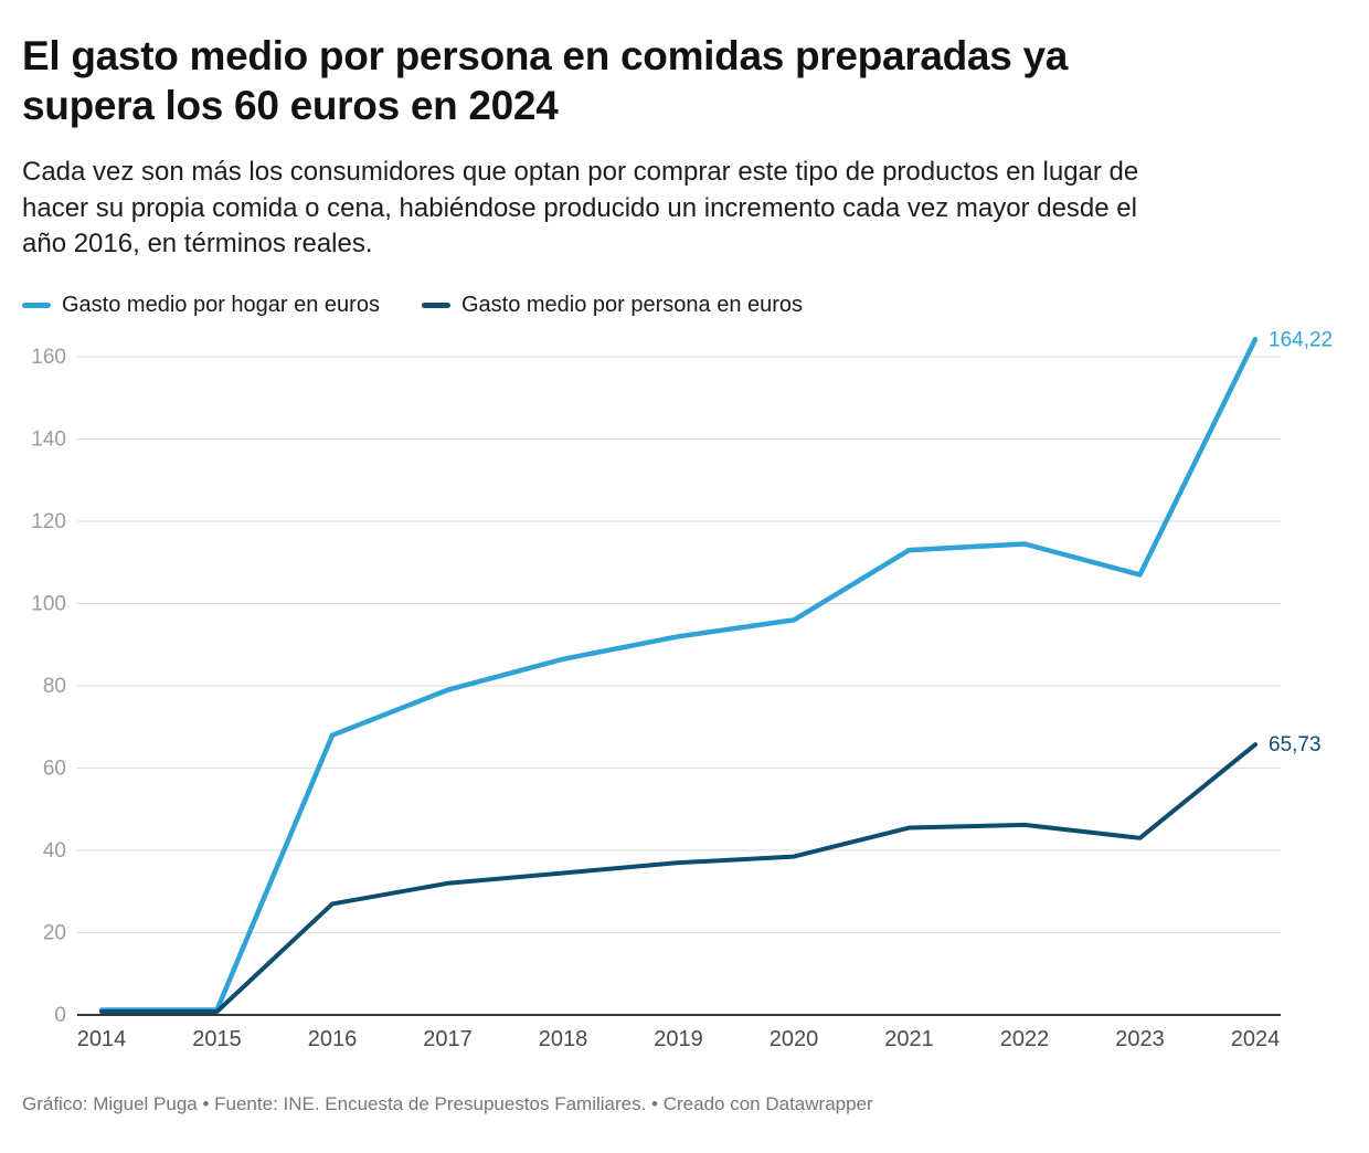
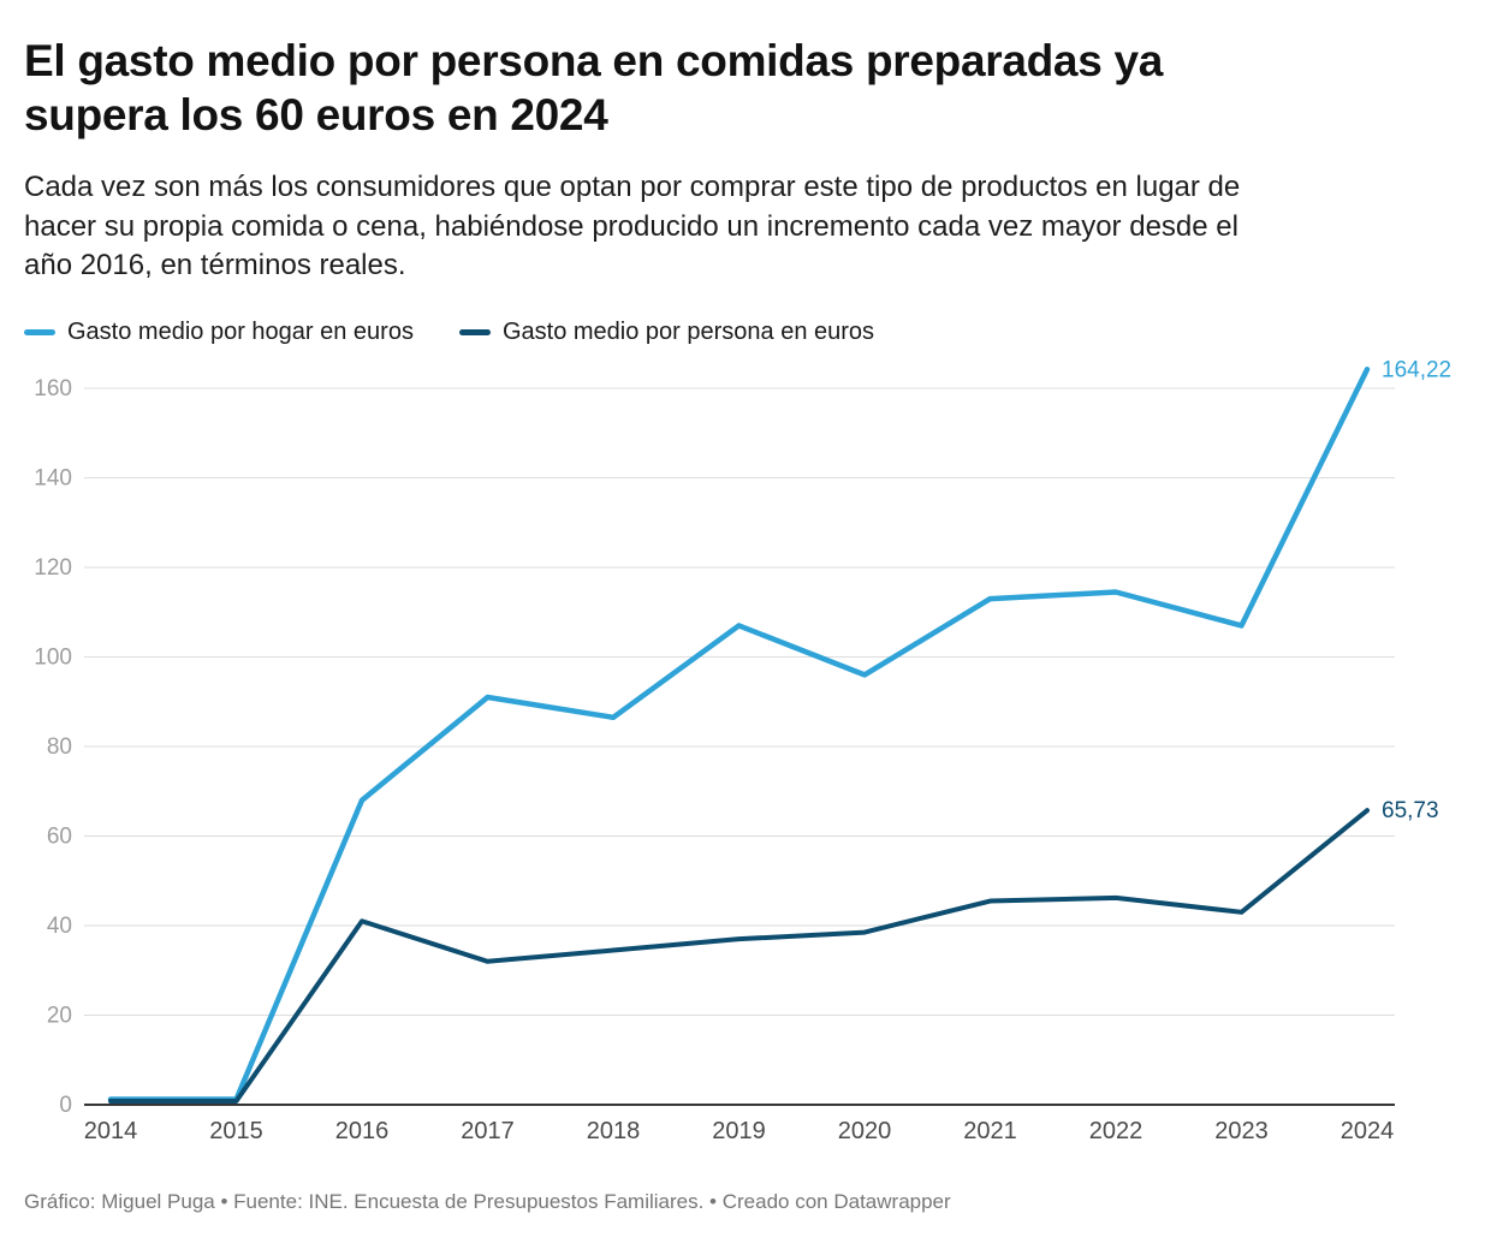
Gasto medio por persona en euros/2016: 27 -> 41
Gasto medio por hogar en euros/2017: 79 -> 91
Gasto medio por hogar en euros/2019: 92 -> 107
